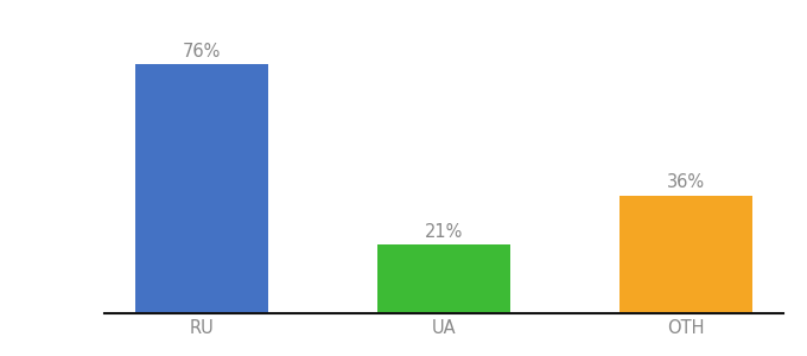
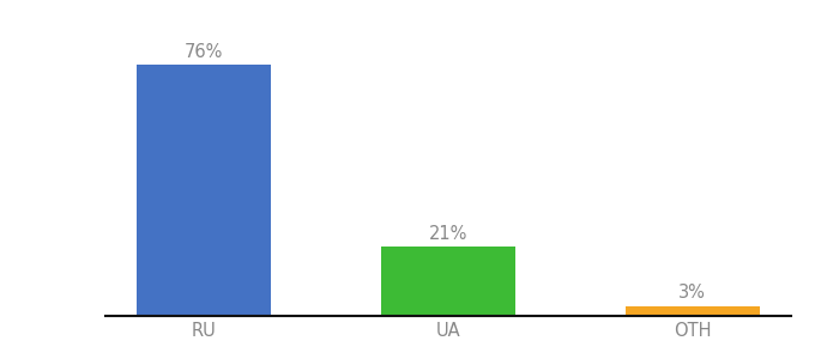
OTH: 36% -> 3%
